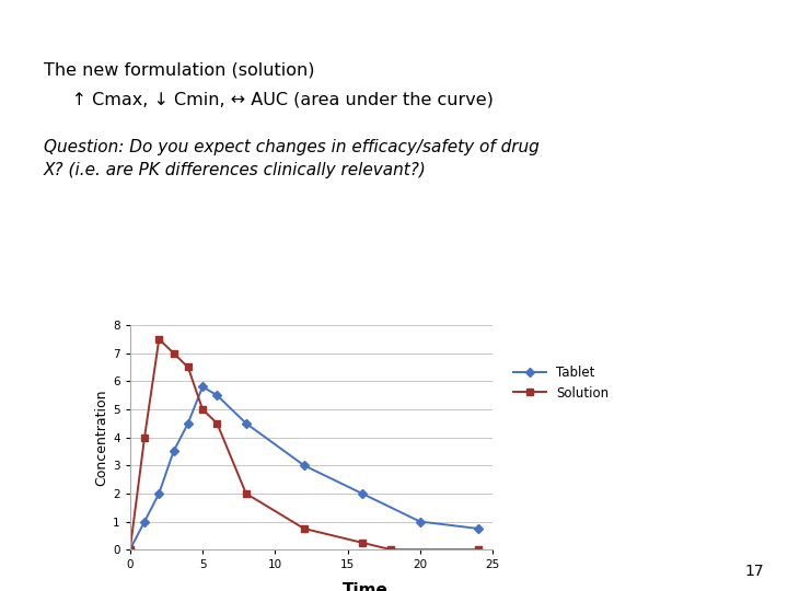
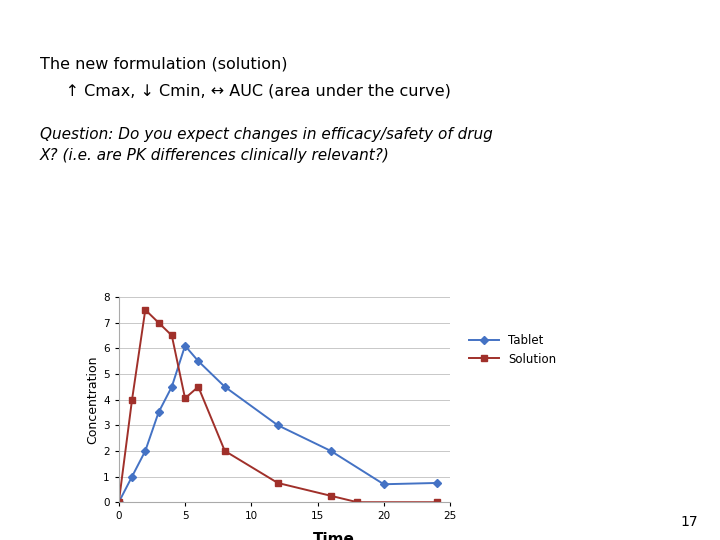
Tablet/5: 5.80 -> 6.10
Solution/5: 5.00 -> 4.05
Tablet/20: 1.00 -> 0.70
